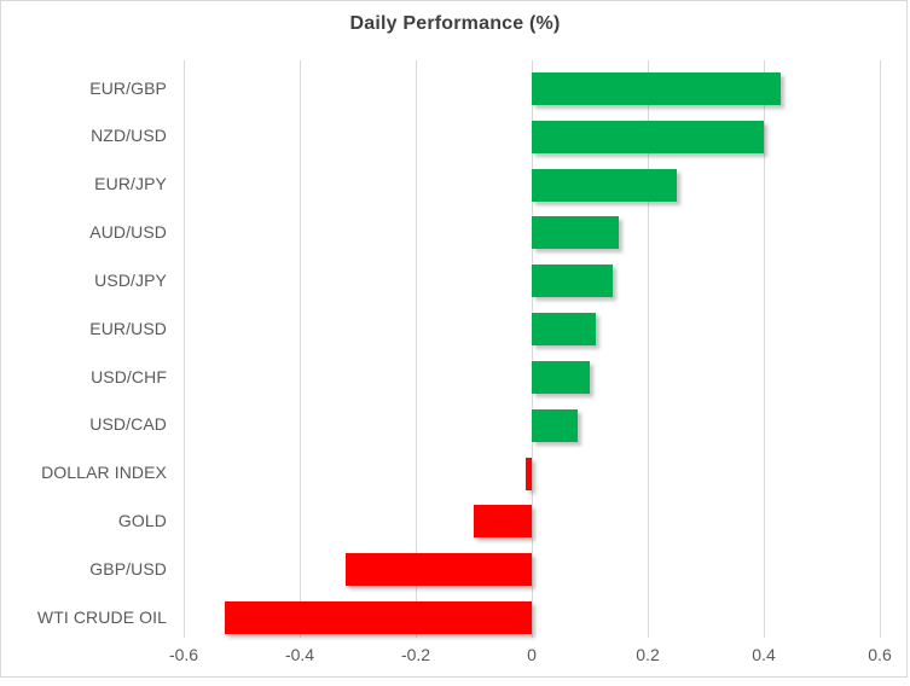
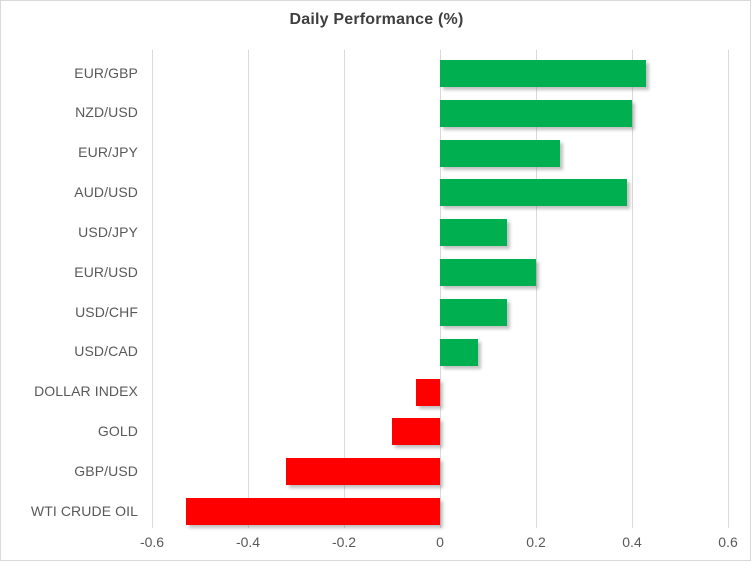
AUD/USD: 0.15 -> 0.39
EUR/USD: 0.11 -> 0.20
USD/CHF: 0.10 -> 0.14
DOLLAR INDEX: -0.01 -> -0.05
